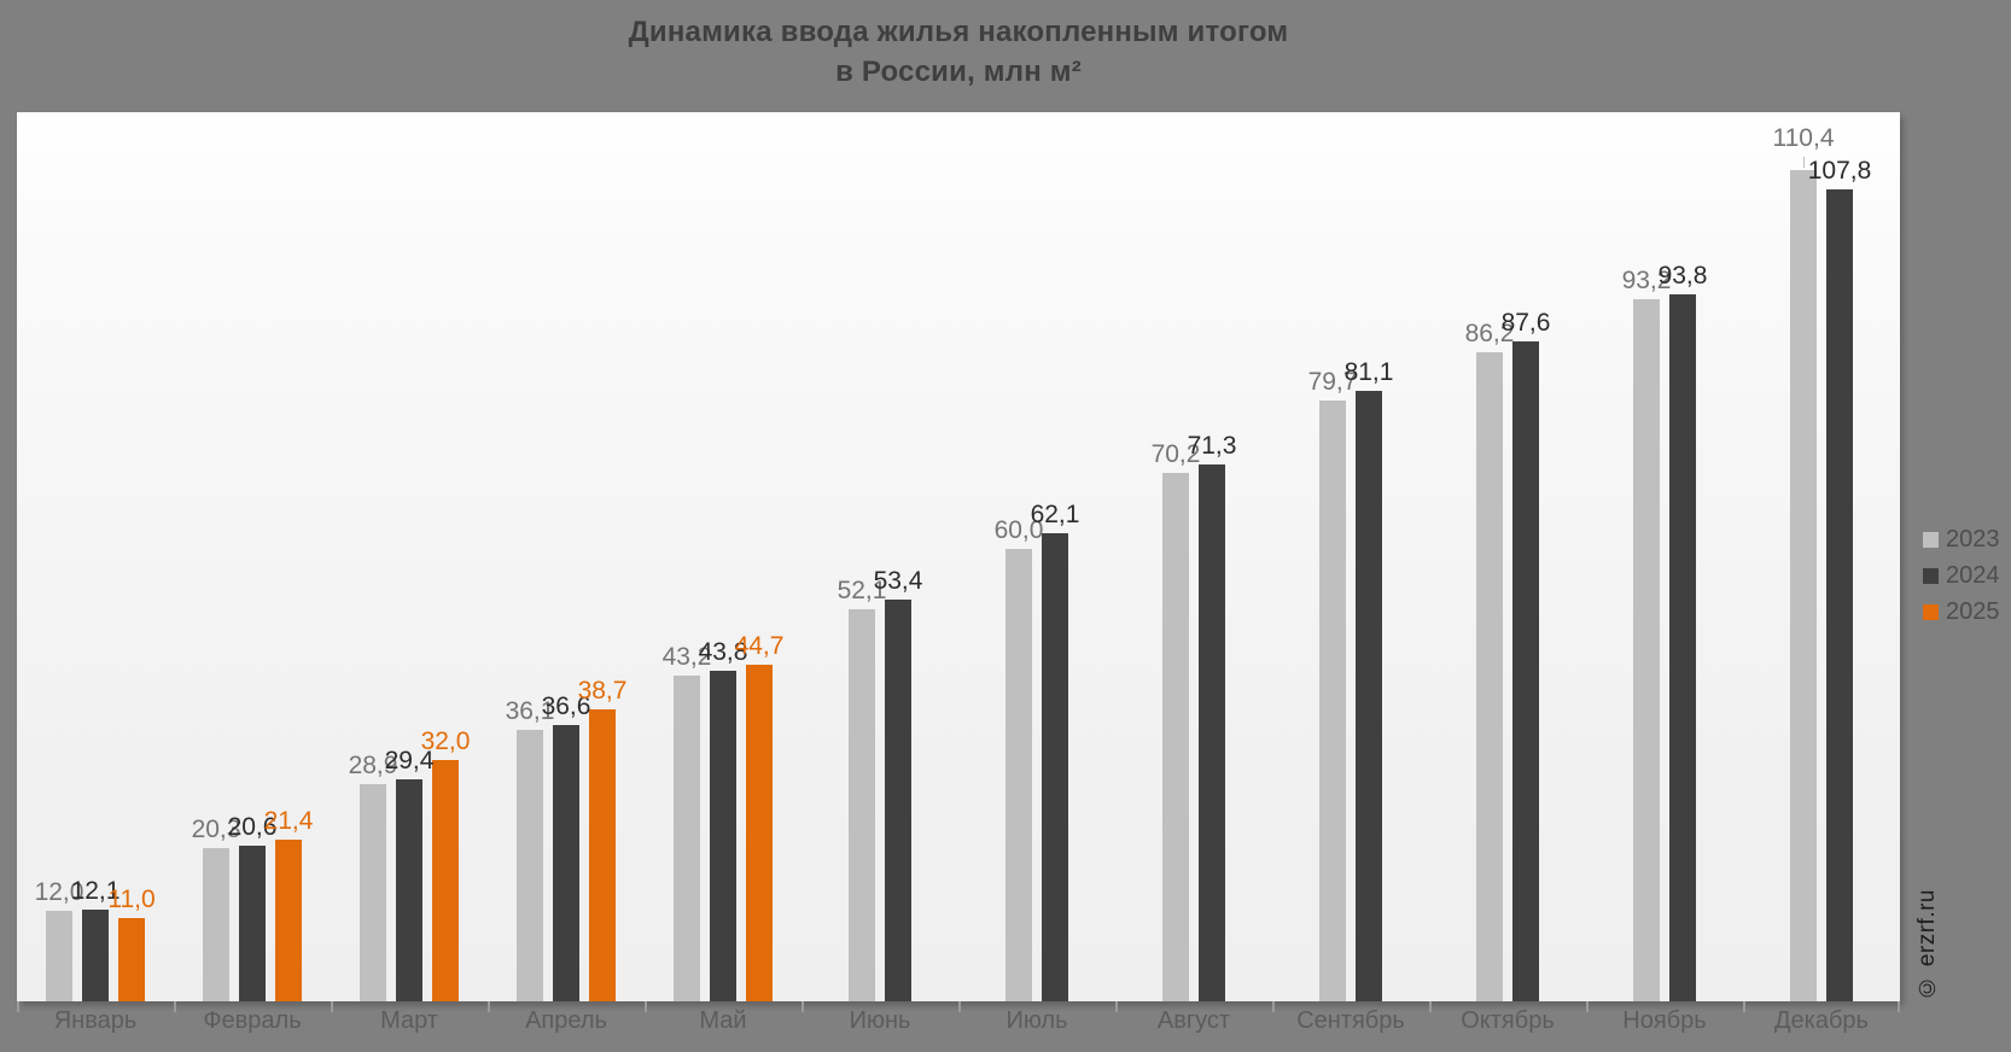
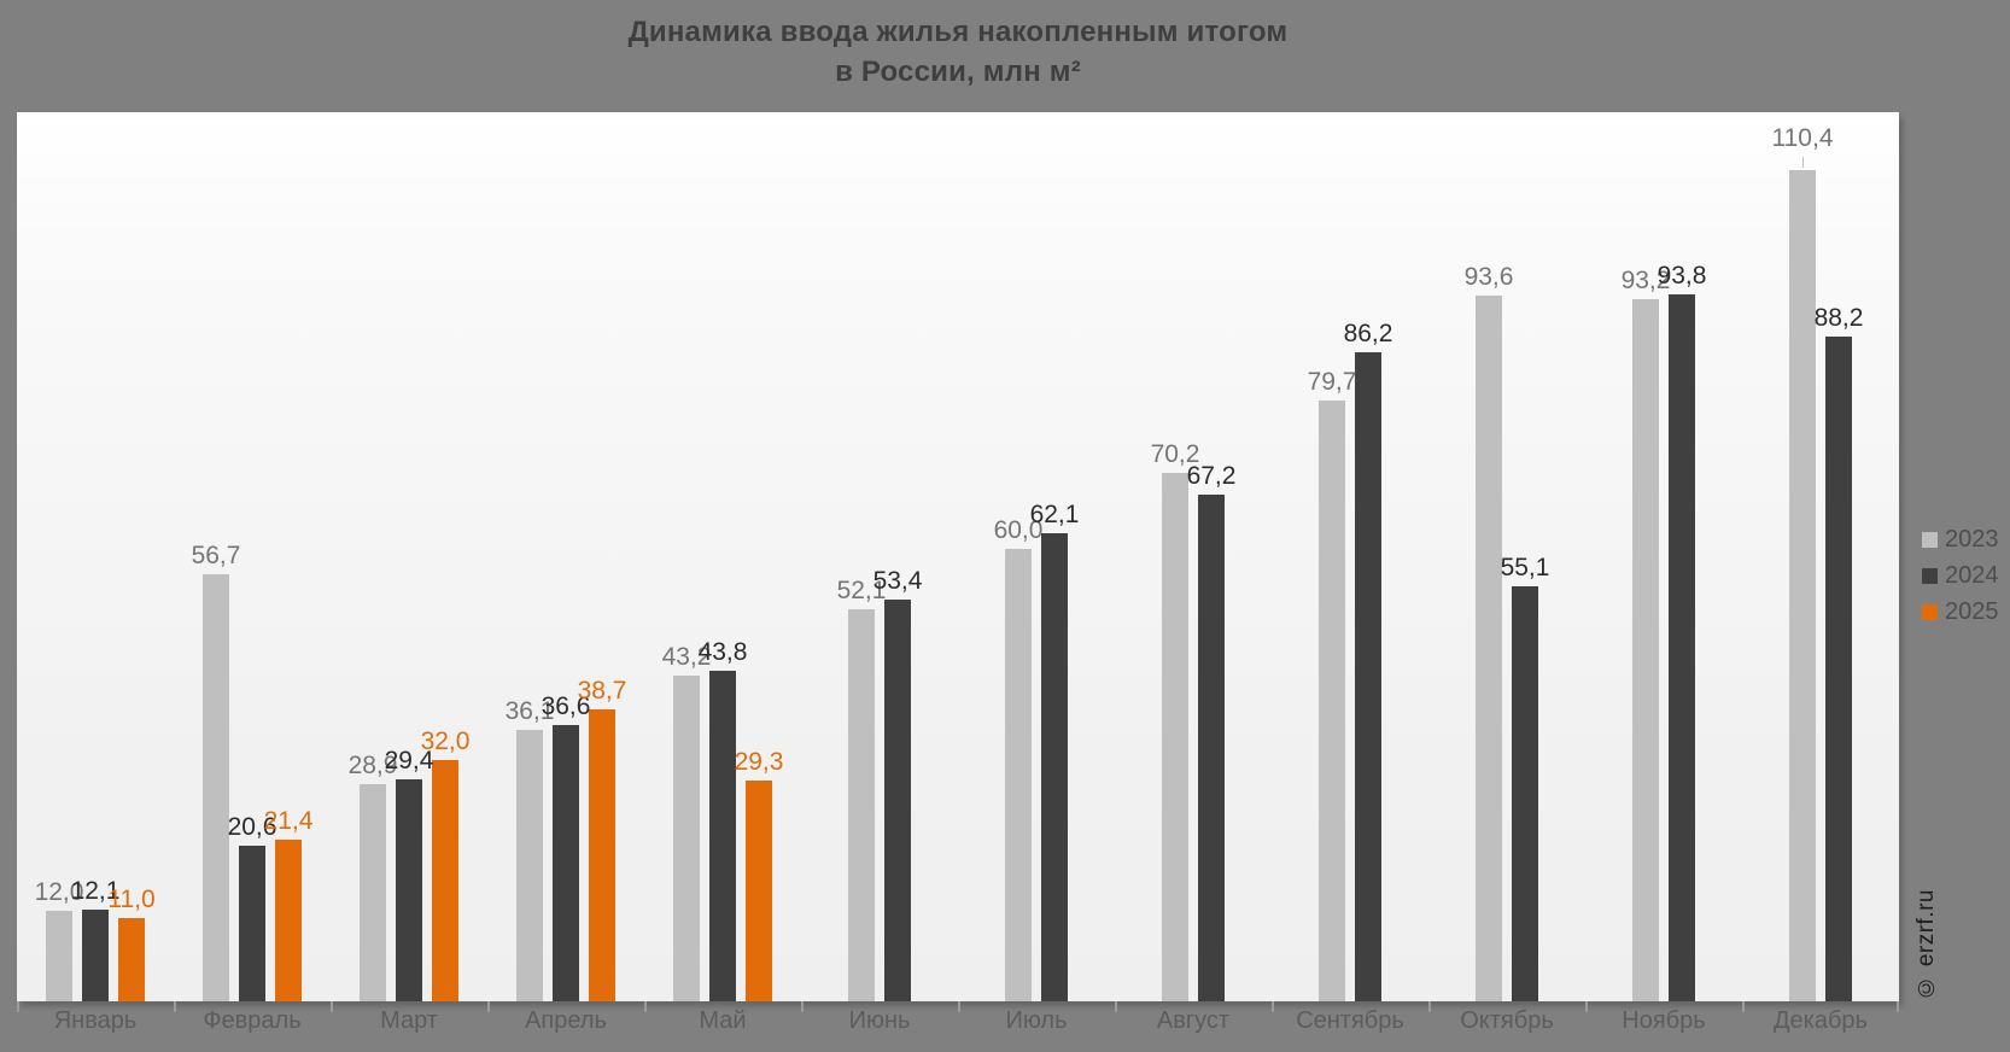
2023/Февраль: 20,3 -> 56,7
2025/Май: 44,7 -> 29,3
2024/Август: 71,3 -> 67,2
2024/Сентябрь: 81,1 -> 86,2
2023/Октябрь: 86,2 -> 93,6
2024/Октябрь: 87,6 -> 55,1
2024/Декабрь: 107,8 -> 88,2
